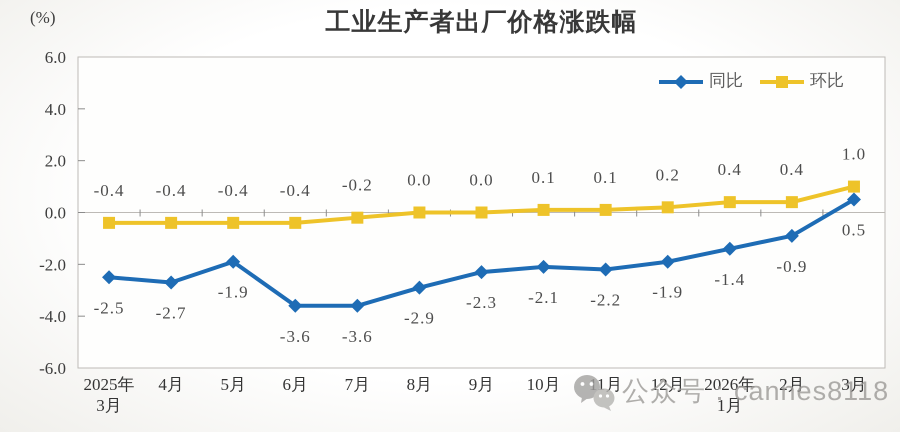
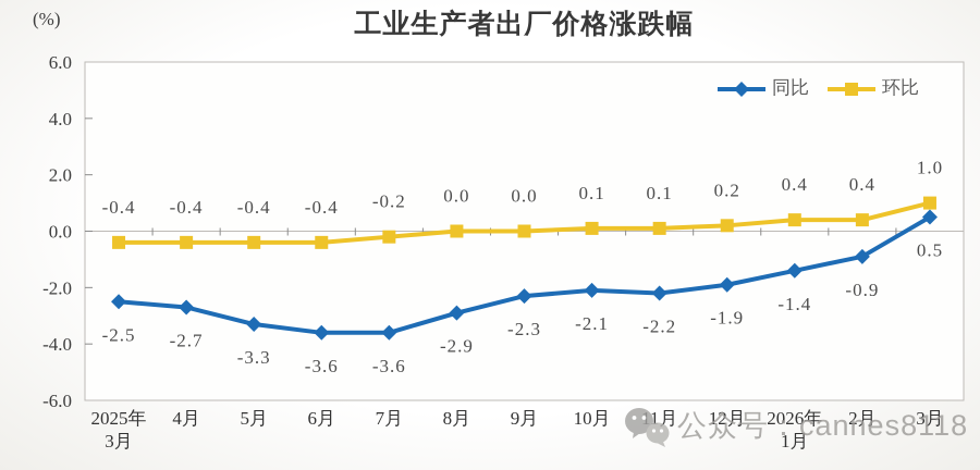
同比/5月: -1.9 -> -3.3
